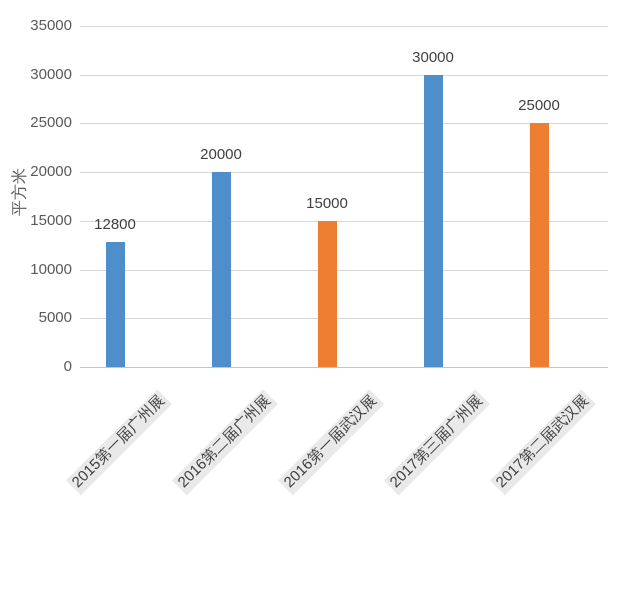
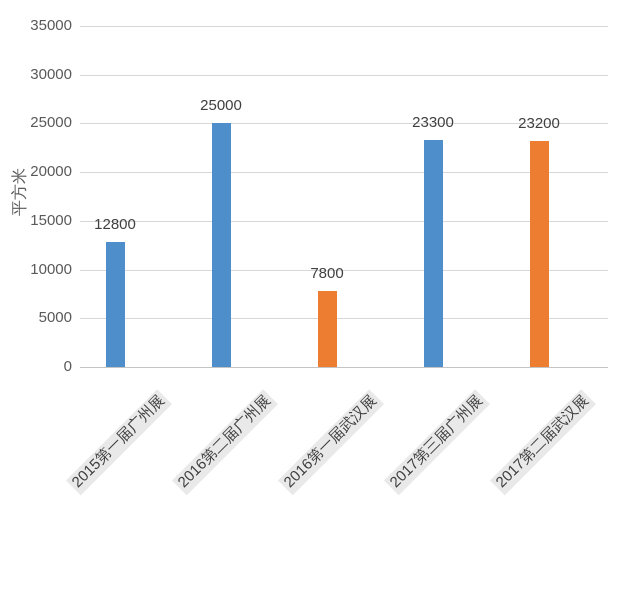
2016第二届广州展: 20000 -> 25000
2016第一届武汉展: 15000 -> 7800
2017第三届广州展: 30000 -> 23300
2017第二届武汉展: 25000 -> 23200
